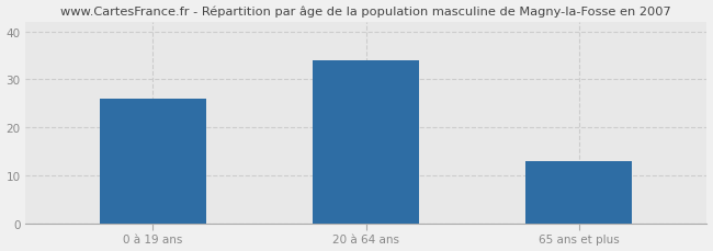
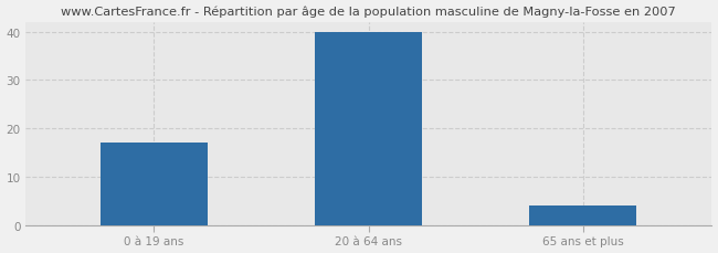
0 à 19 ans: 26 -> 17
20 à 64 ans: 34 -> 40
65 ans et plus: 13 -> 4
